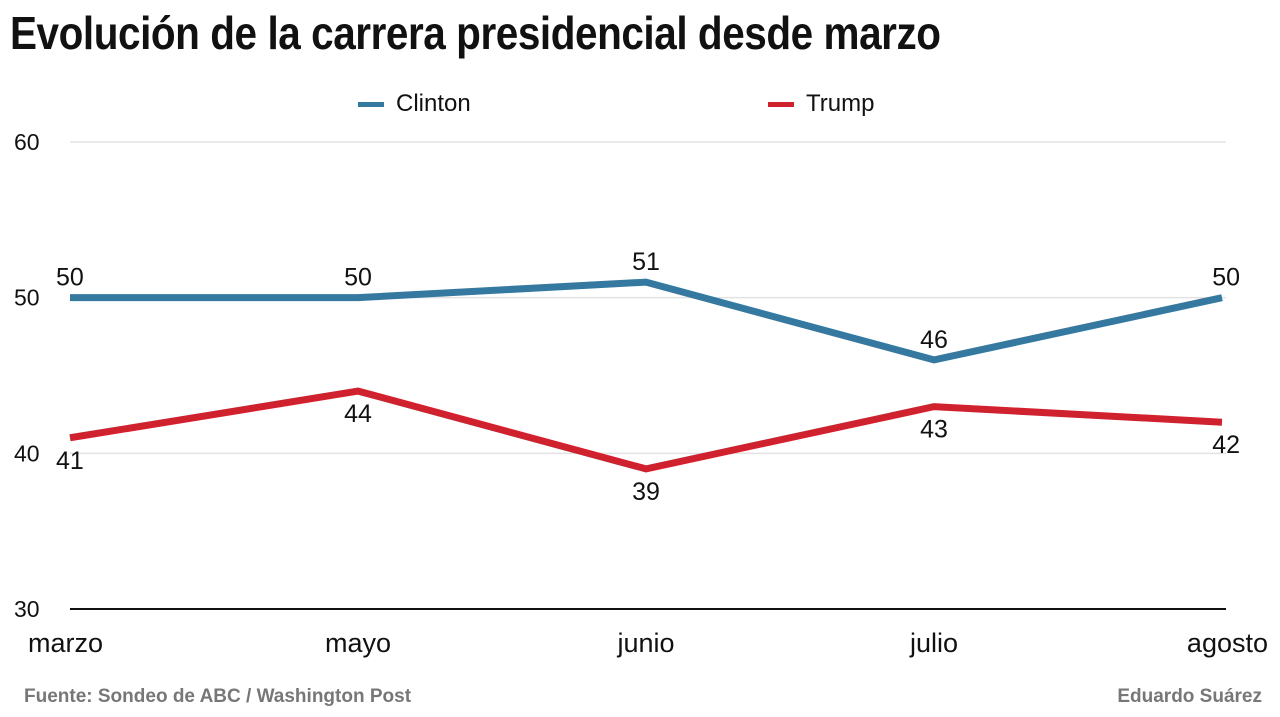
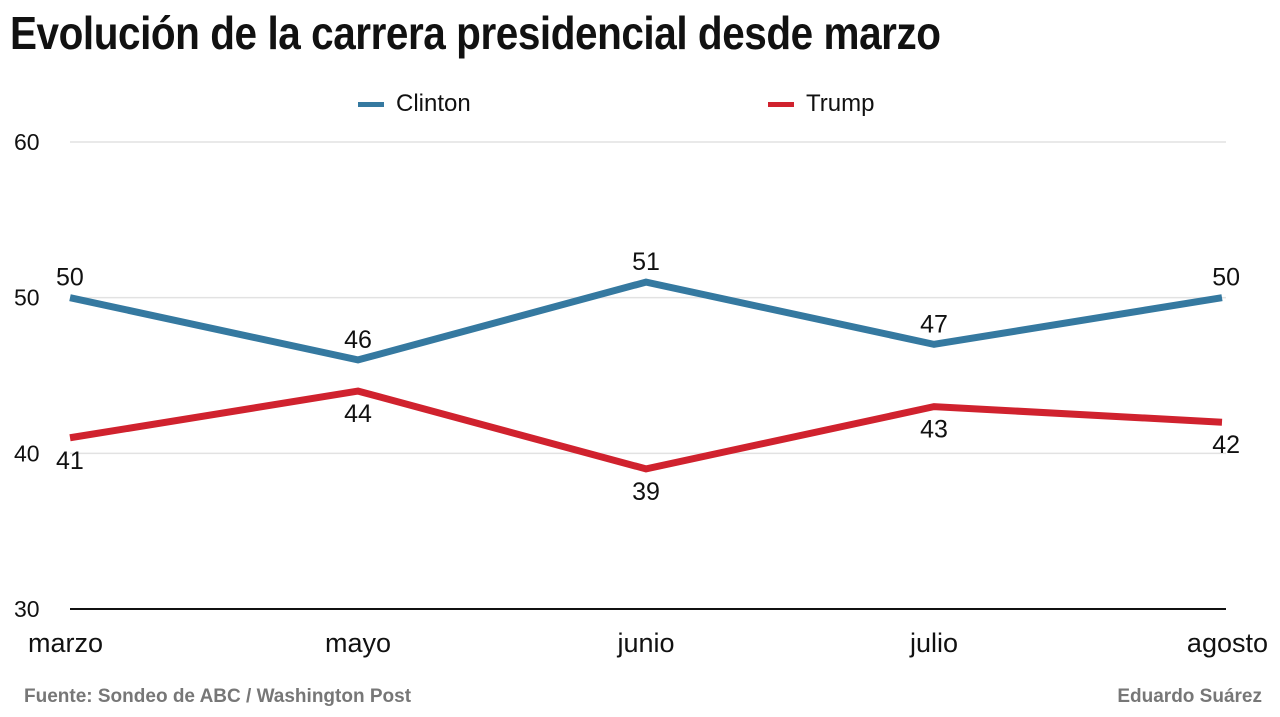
Clinton/mayo: 50 -> 46
Clinton/julio: 46 -> 47
